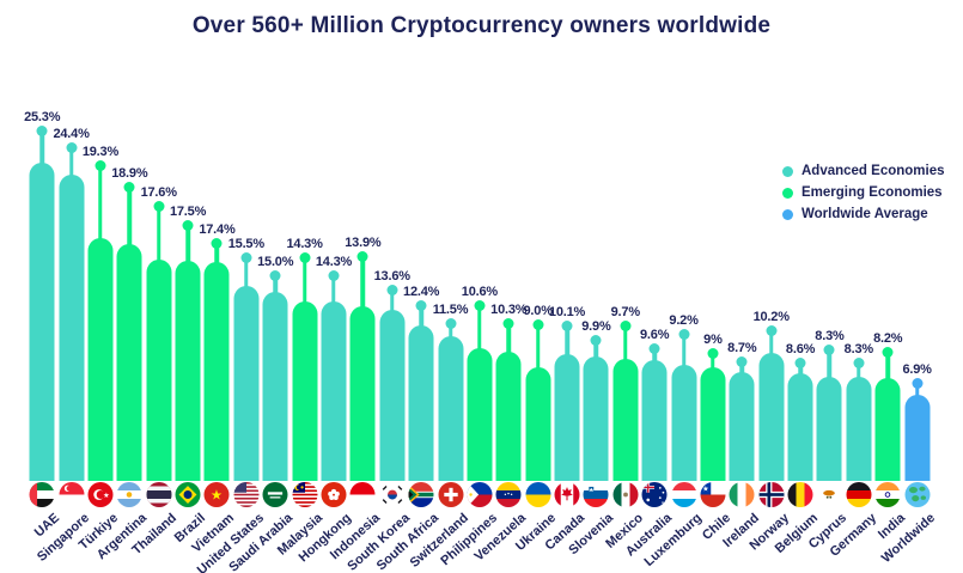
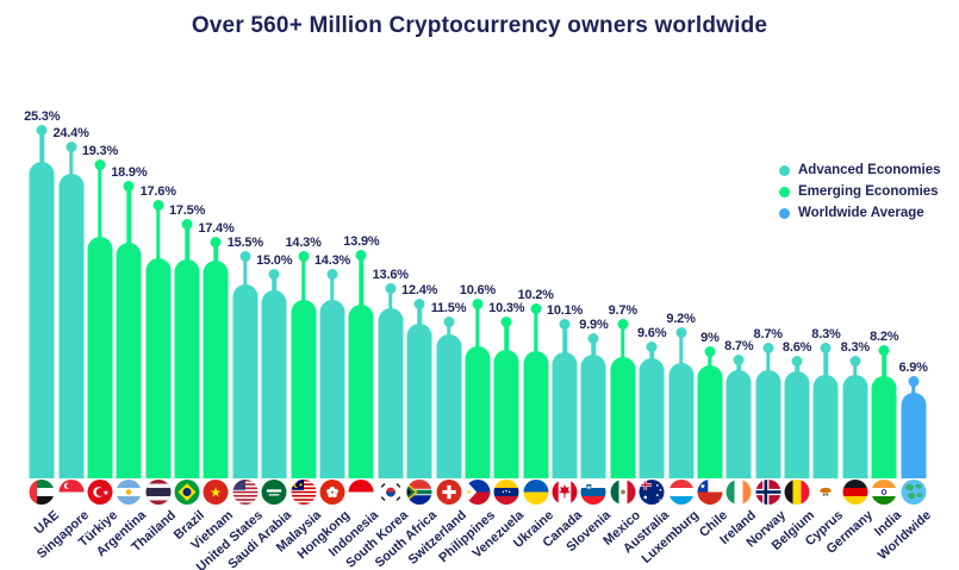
Ukraine: 9.0% -> 10.2%
Norway: 10.2% -> 8.7%
